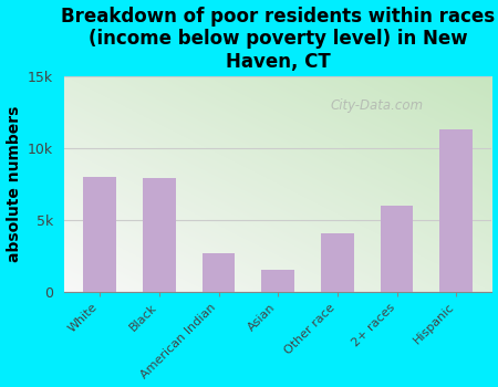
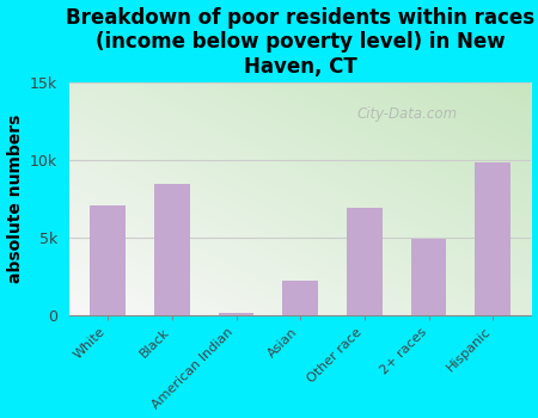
White: 8.0k -> 7.1k
Black: 7.9k -> 8.5k
American Indian: 2.7k -> 0.2k
Asian: 1.5k -> 2.2k
Other race: 4.1k -> 6.9k
2+ races: 6.0k -> 4.9k
Hispanic: 11.3k -> 9.9k
